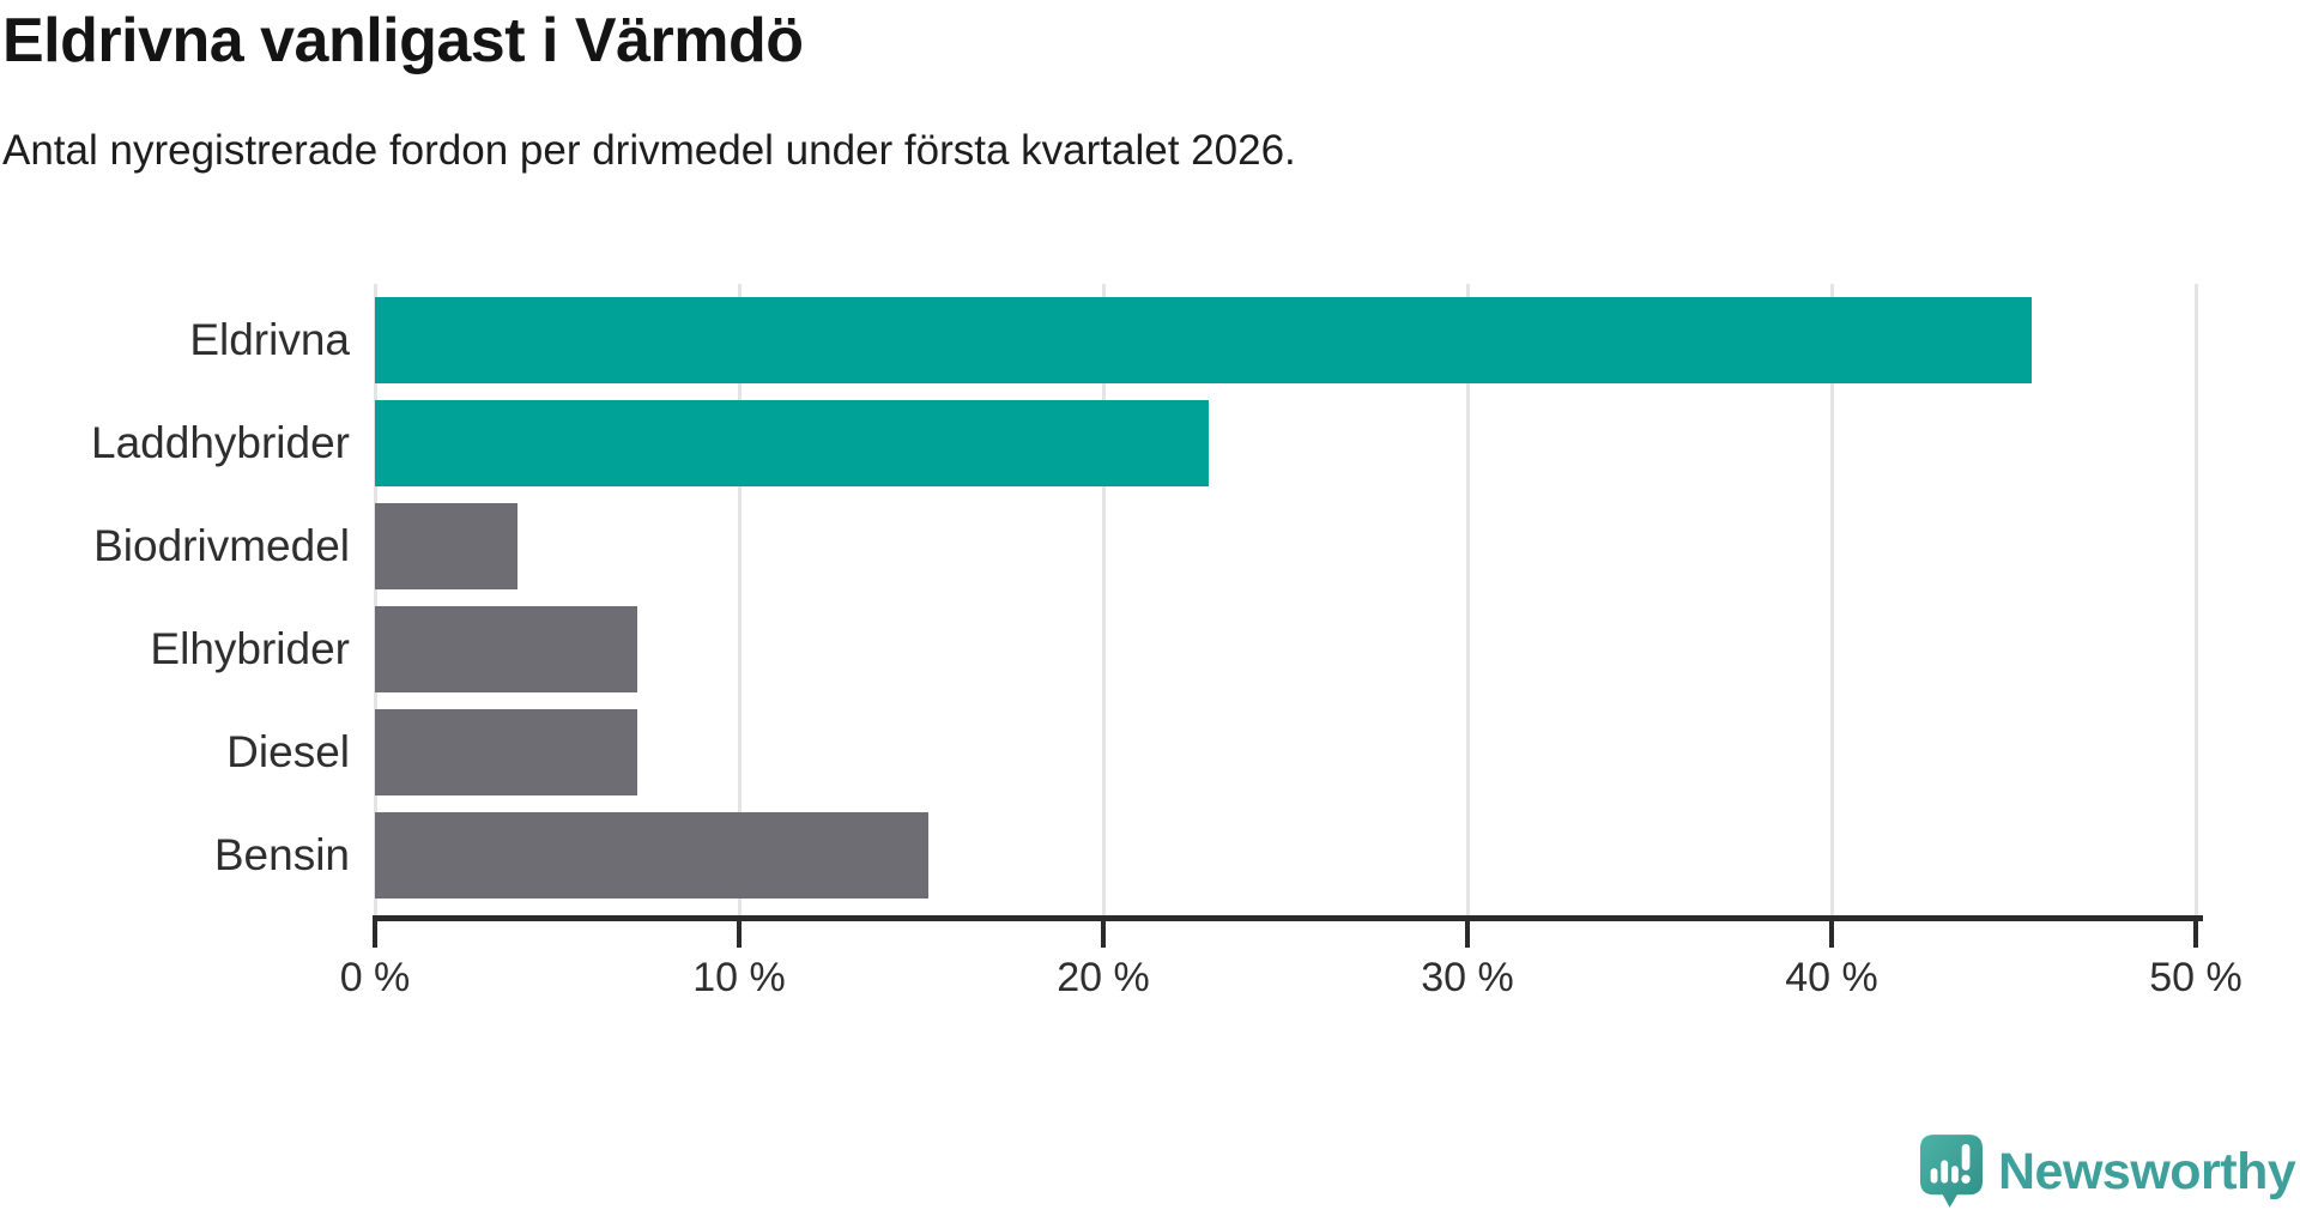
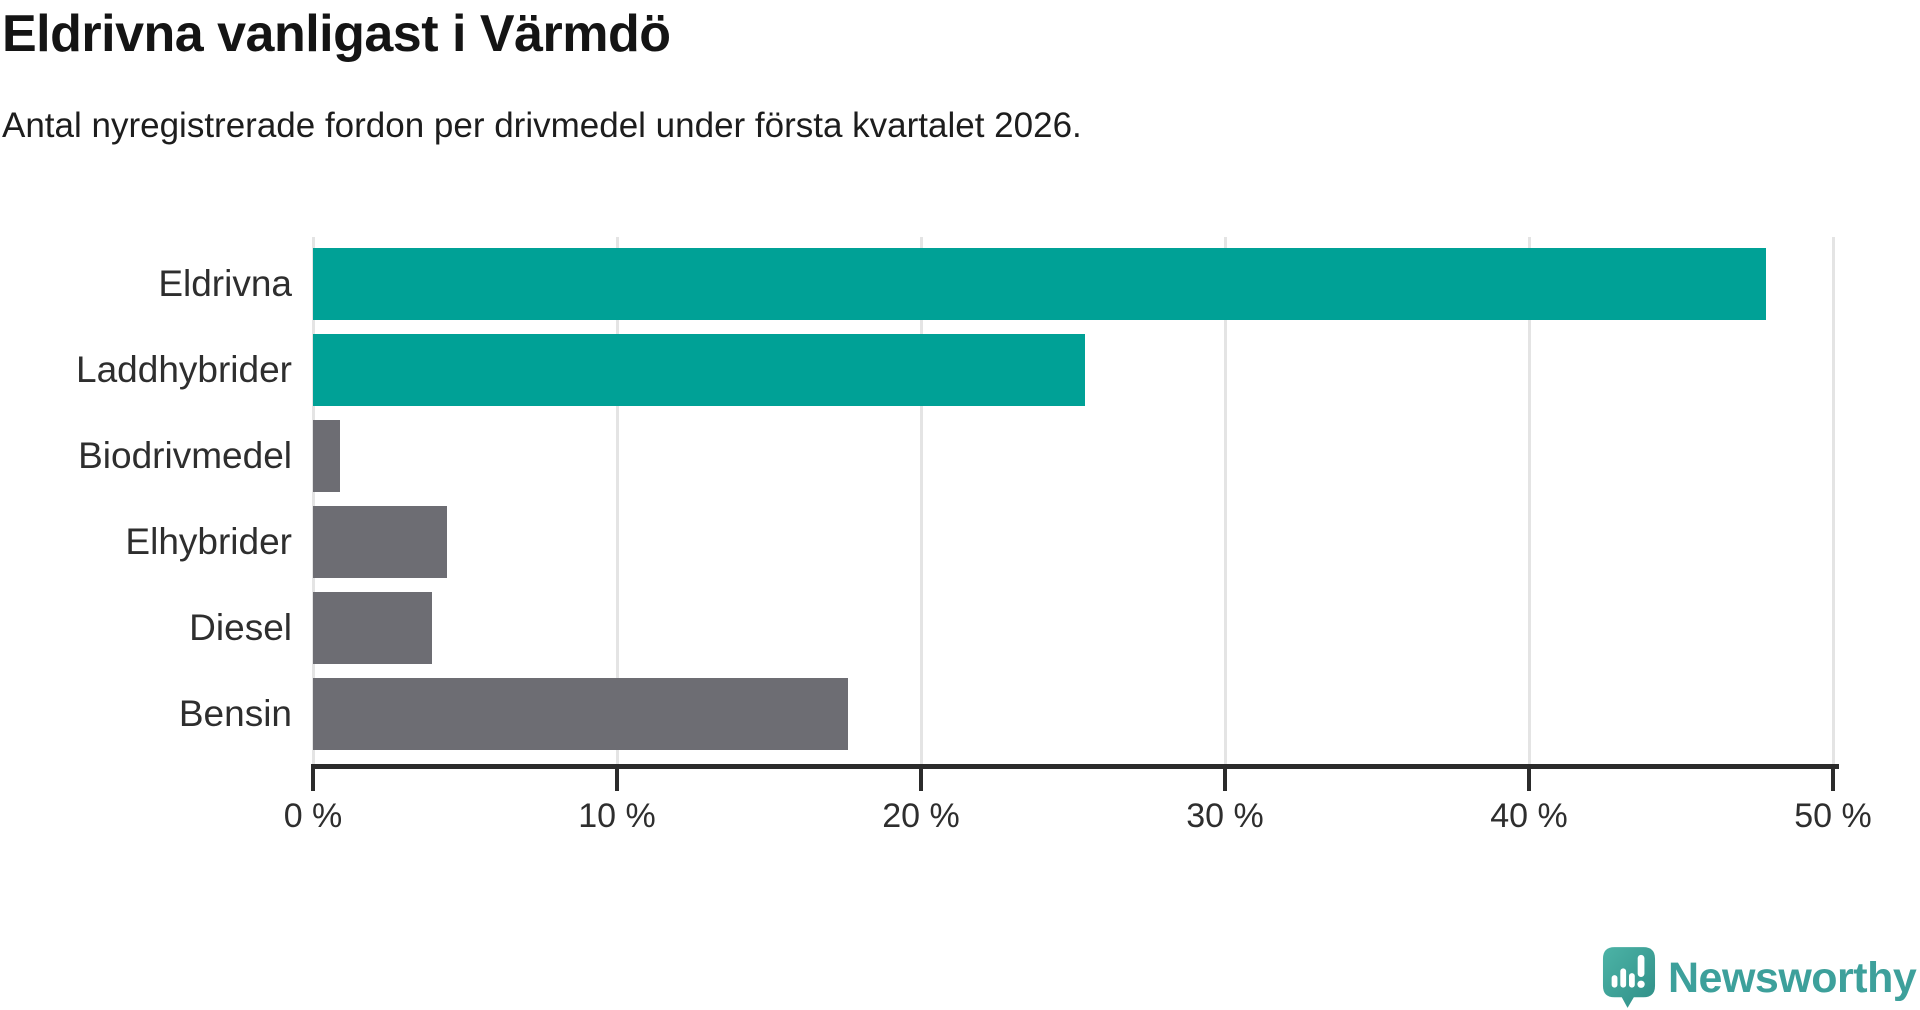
Eldrivna: 45.5% -> 47.8%
Laddhybrider: 22.9% -> 25.4%
Biodrivmedel: 3.9% -> 0.9%
Elhybrider: 7.2% -> 4.4%
Diesel: 7.2% -> 3.9%
Bensin: 15.2% -> 17.6%
